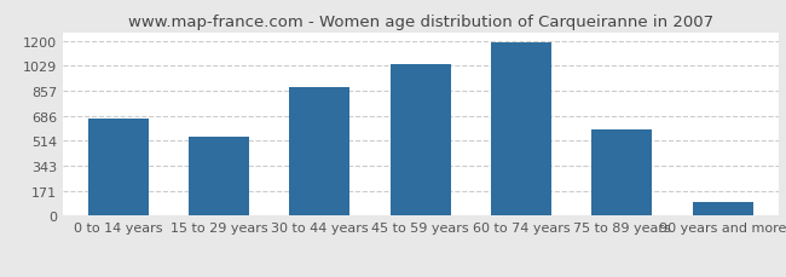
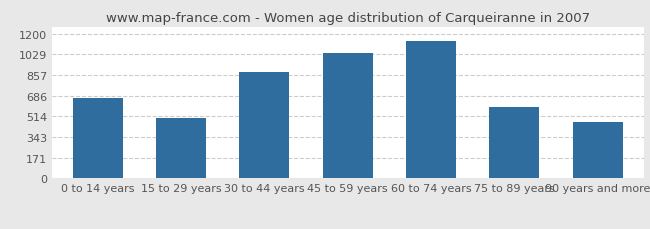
15 to 29 years: 550 -> 500
60 to 74 years: 1190 -> 1140
90 years and more: 100 -> 470
